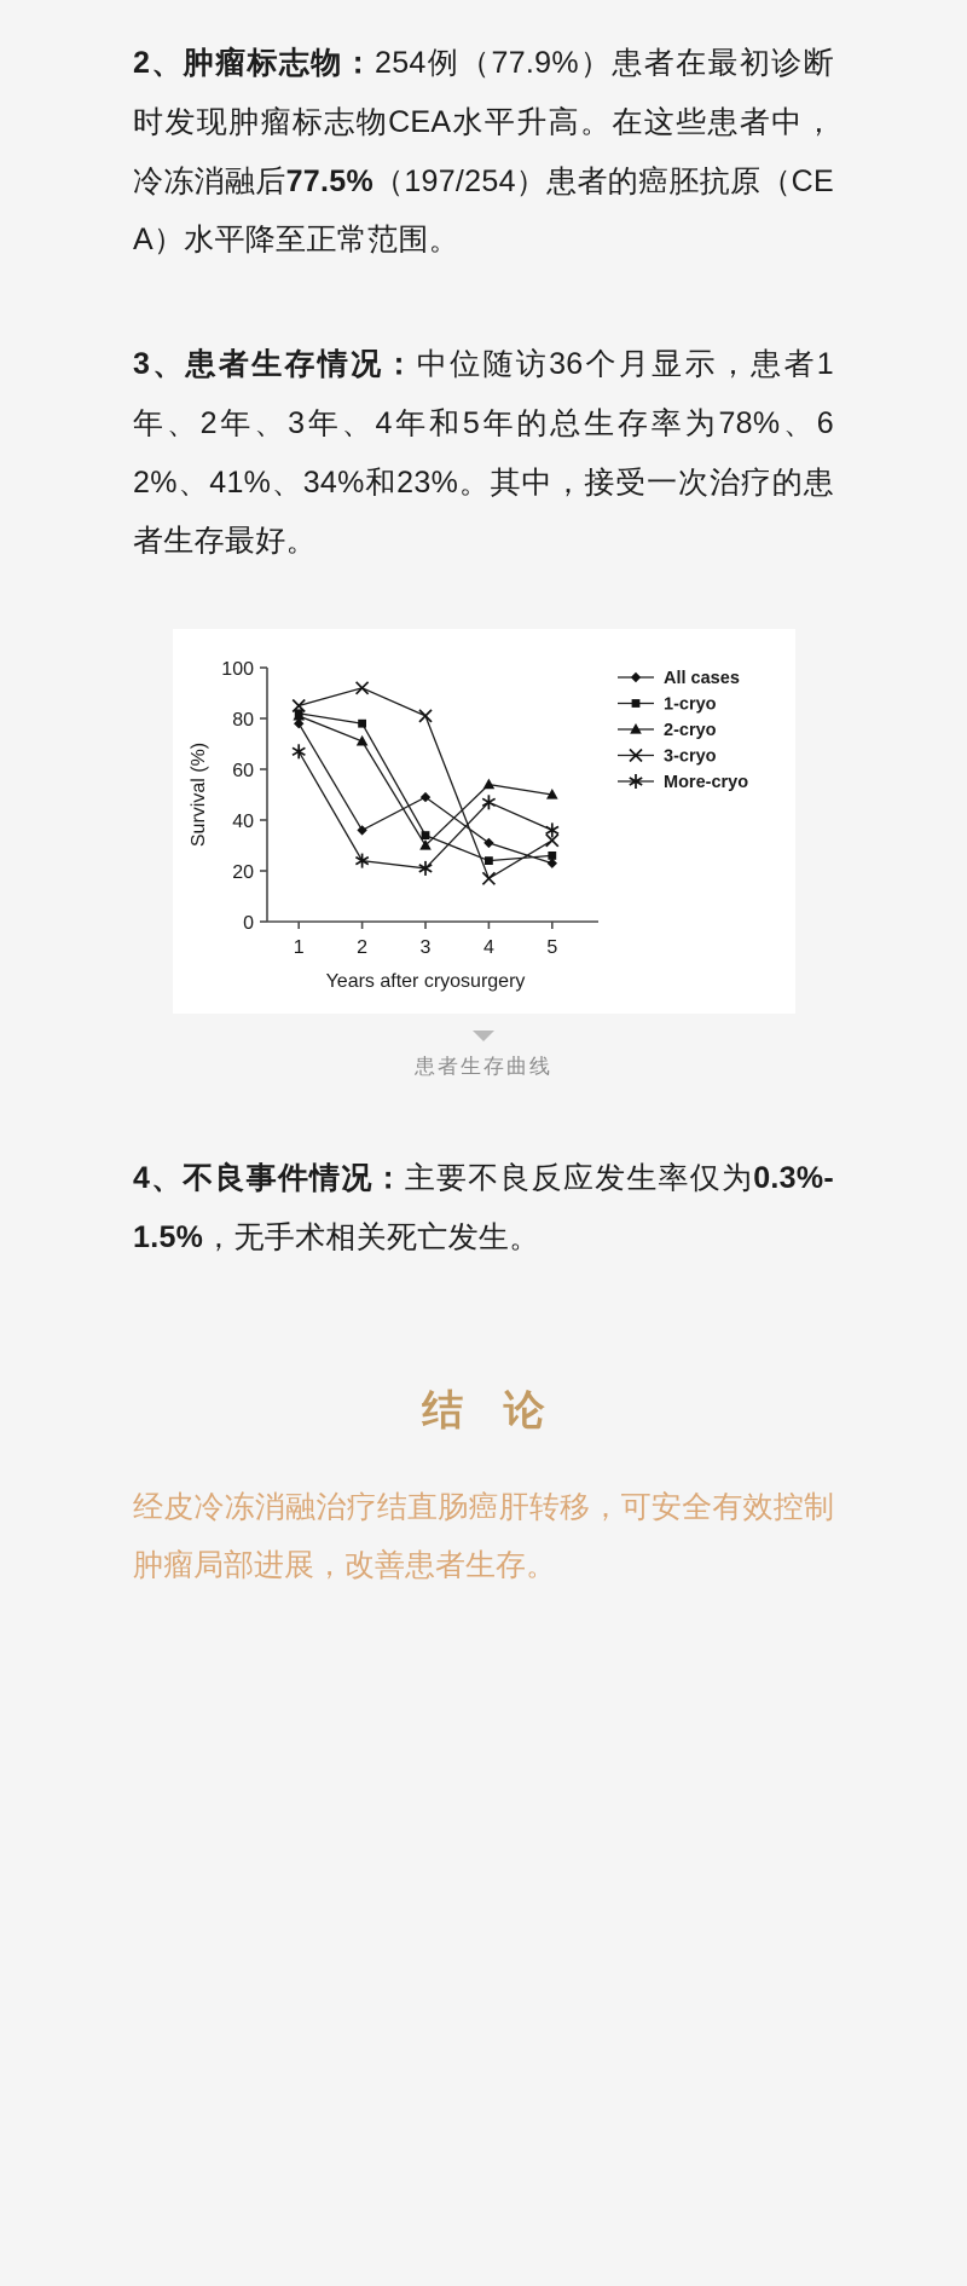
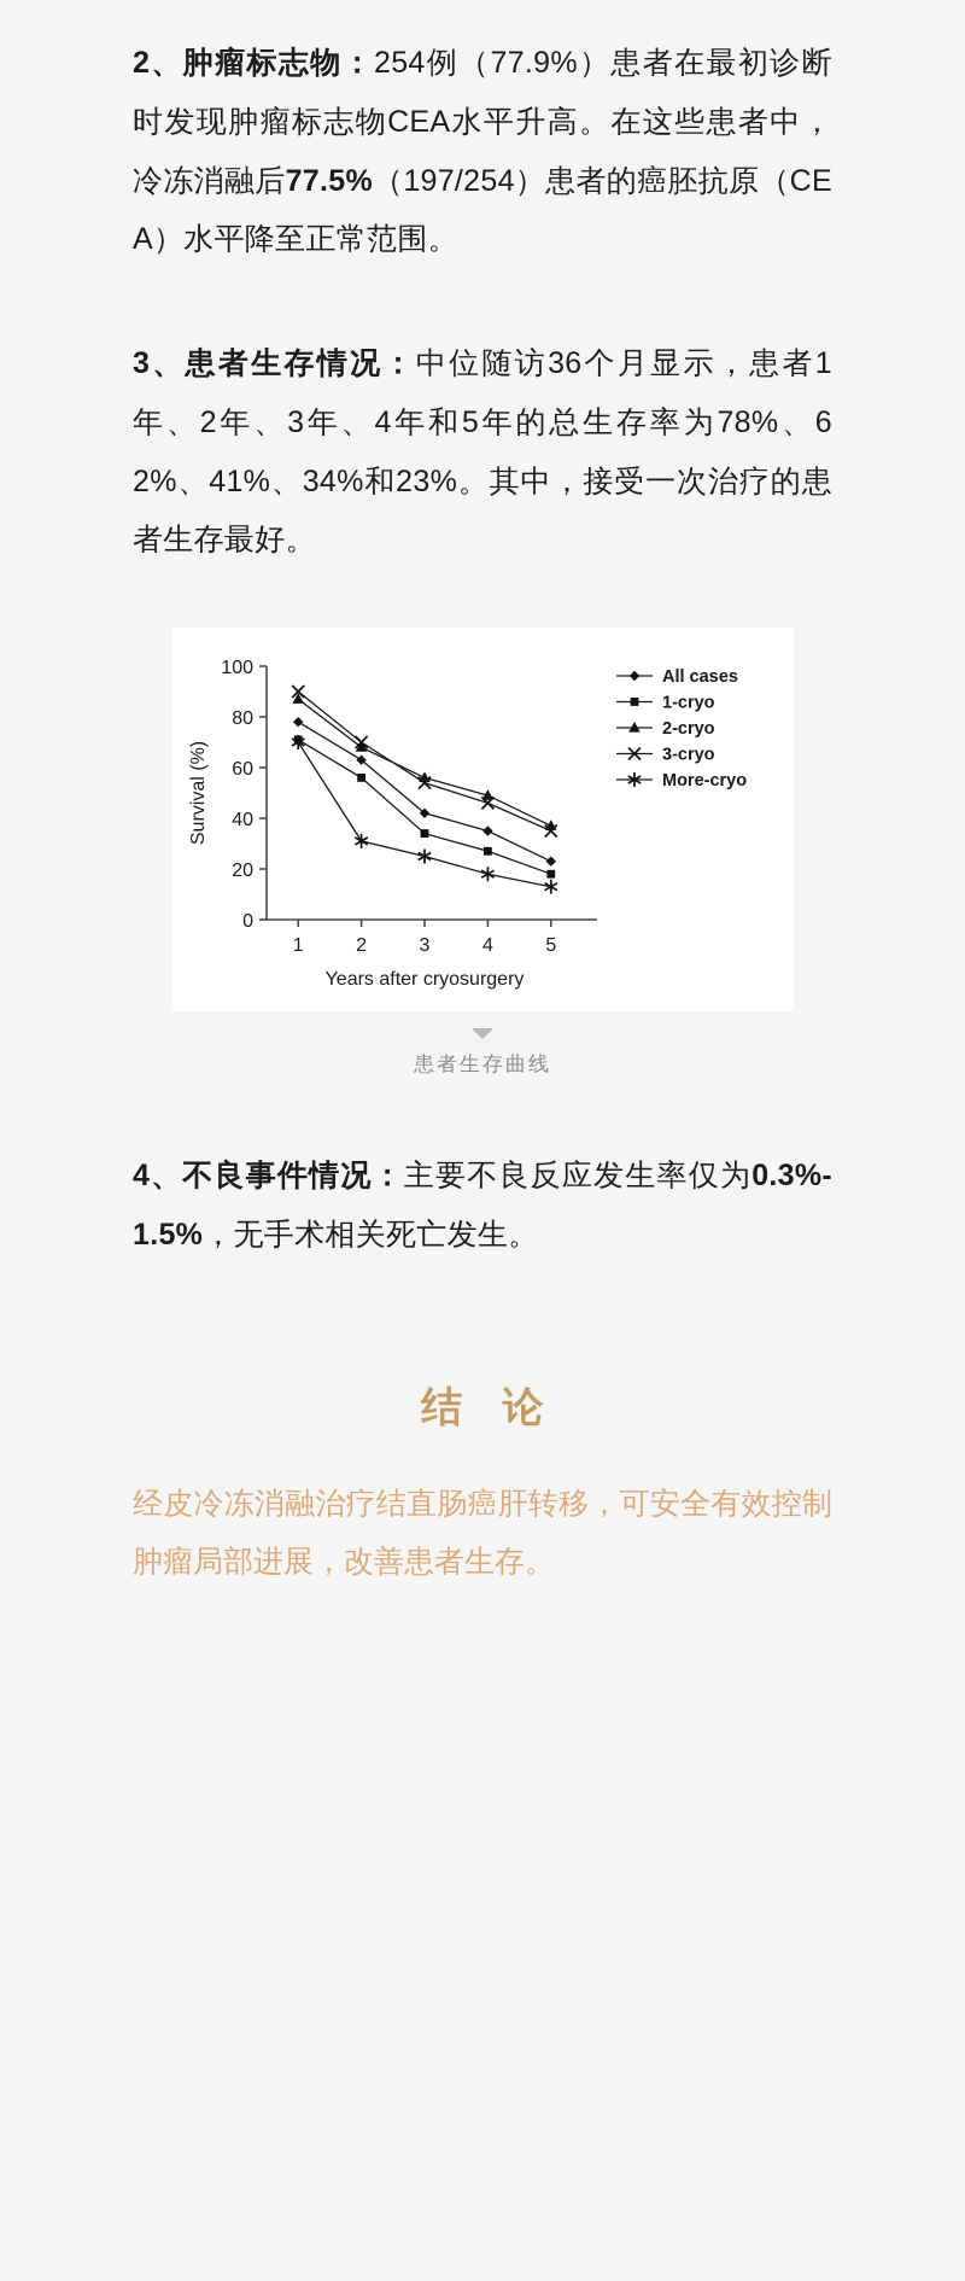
1-cryo/1: 82 -> 71
2-cryo/1: 81 -> 87
3-cryo/1: 85 -> 90
More-cryo/1: 67 -> 70
All cases/2: 36 -> 63
1-cryo/2: 78 -> 56
2-cryo/2: 71 -> 68
3-cryo/2: 92 -> 70
More-cryo/2: 24 -> 31
All cases/3: 49 -> 42
2-cryo/3: 30 -> 56
3-cryo/3: 81 -> 54
More-cryo/3: 21 -> 25
All cases/4: 31 -> 35
1-cryo/4: 24 -> 27
2-cryo/4: 54 -> 49
3-cryo/4: 17 -> 46
More-cryo/4: 47 -> 18
1-cryo/5: 26 -> 18
2-cryo/5: 50 -> 37
3-cryo/5: 32 -> 35
More-cryo/5: 36 -> 13
